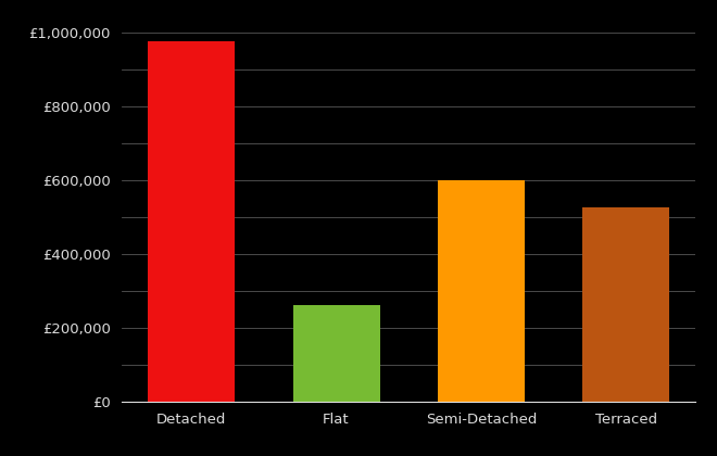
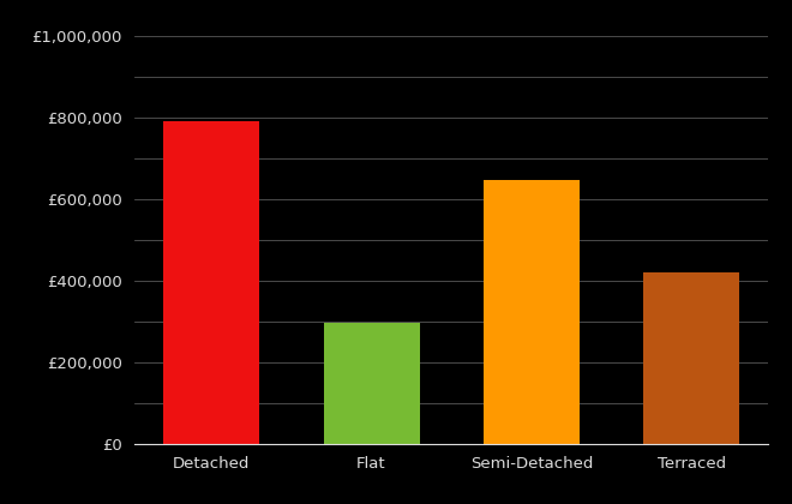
Detached: £975,000 -> £790,000
Flat: £260,000 -> £295,000
Semi-Detached: £600,000 -> £645,000
Terraced: £525,000 -> £420,000
